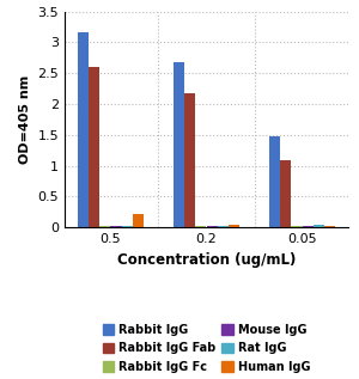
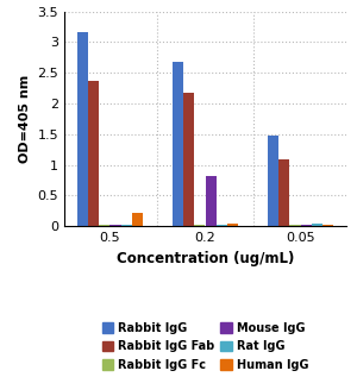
Rabbit IgG Fab/0.5: 2.60 -> 2.36
Mouse IgG/0.2: 0.03 -> 0.82
